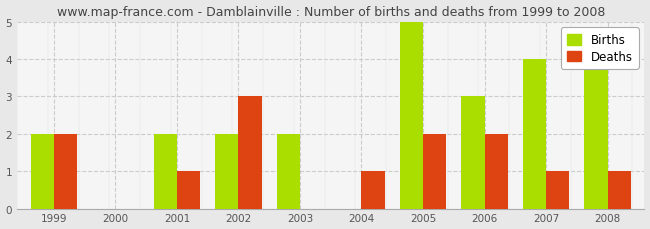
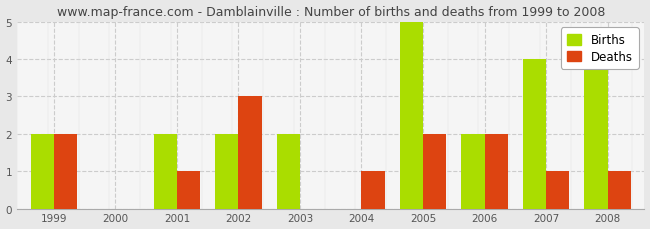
Births/2006: 3 -> 2
